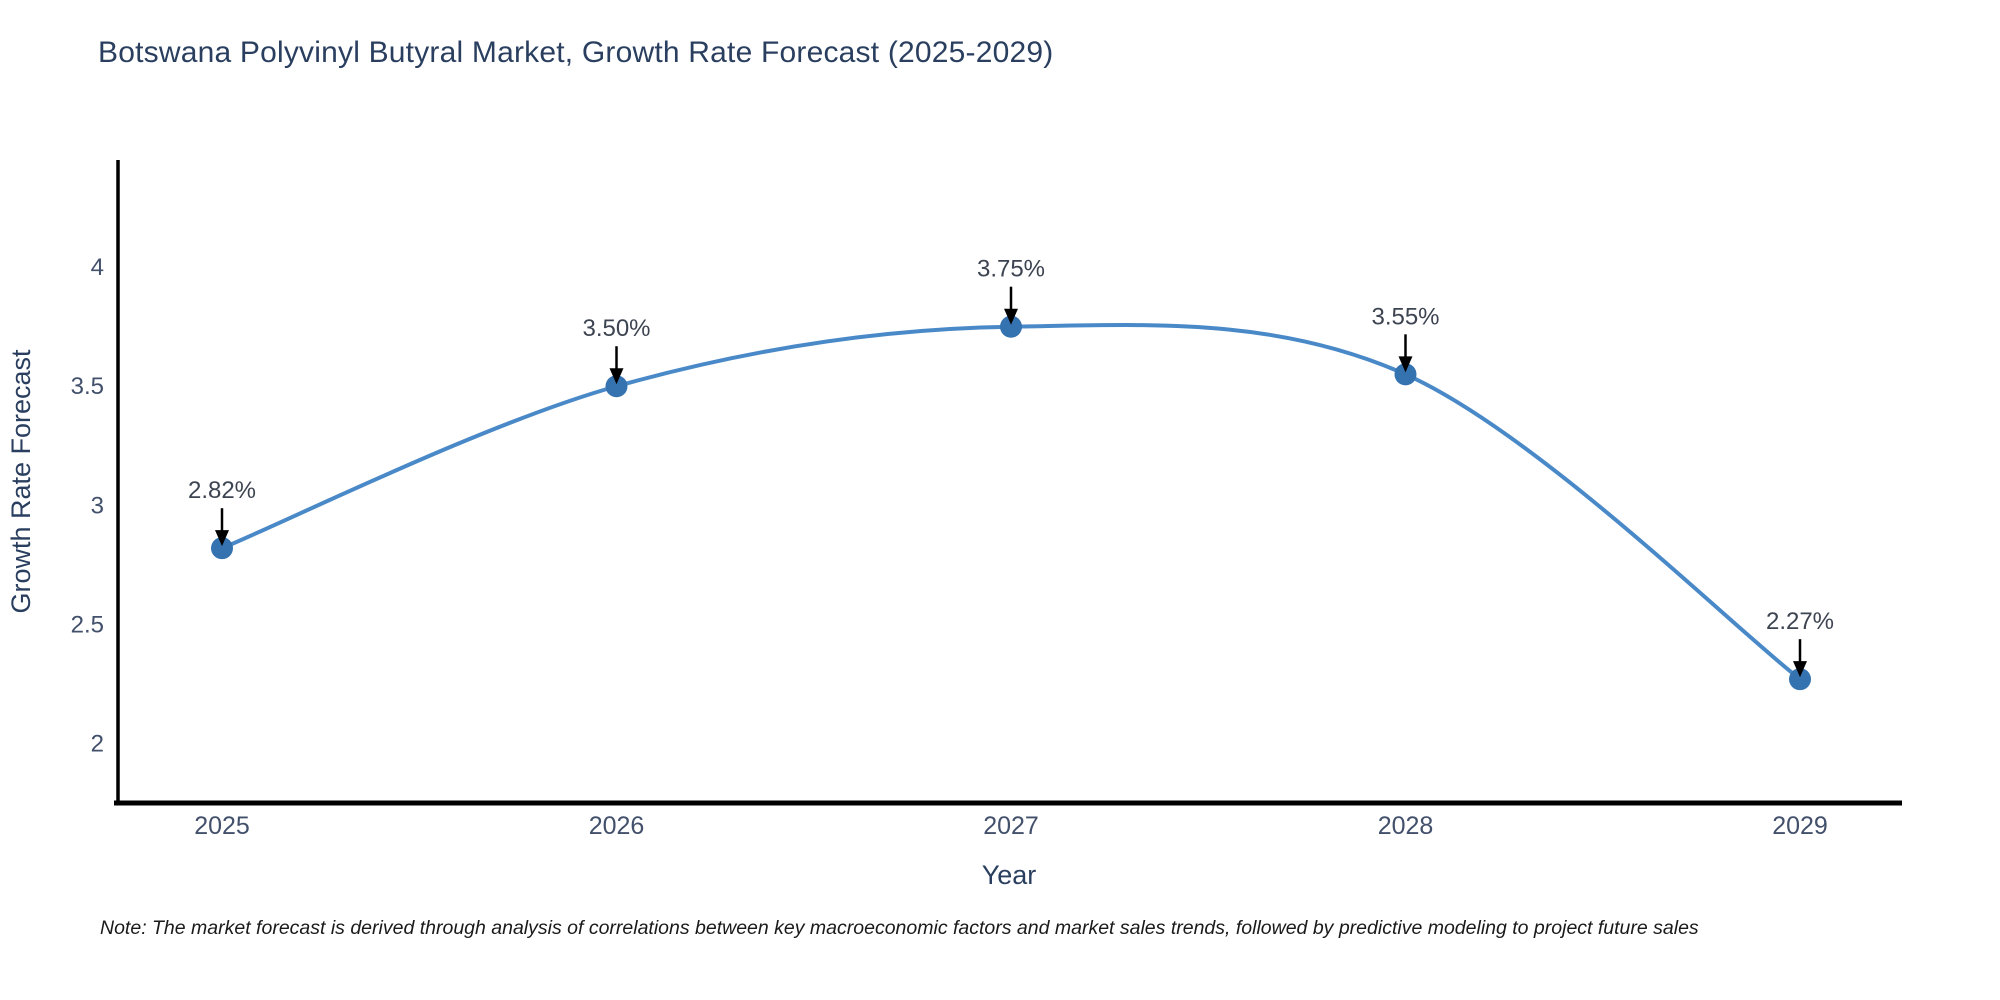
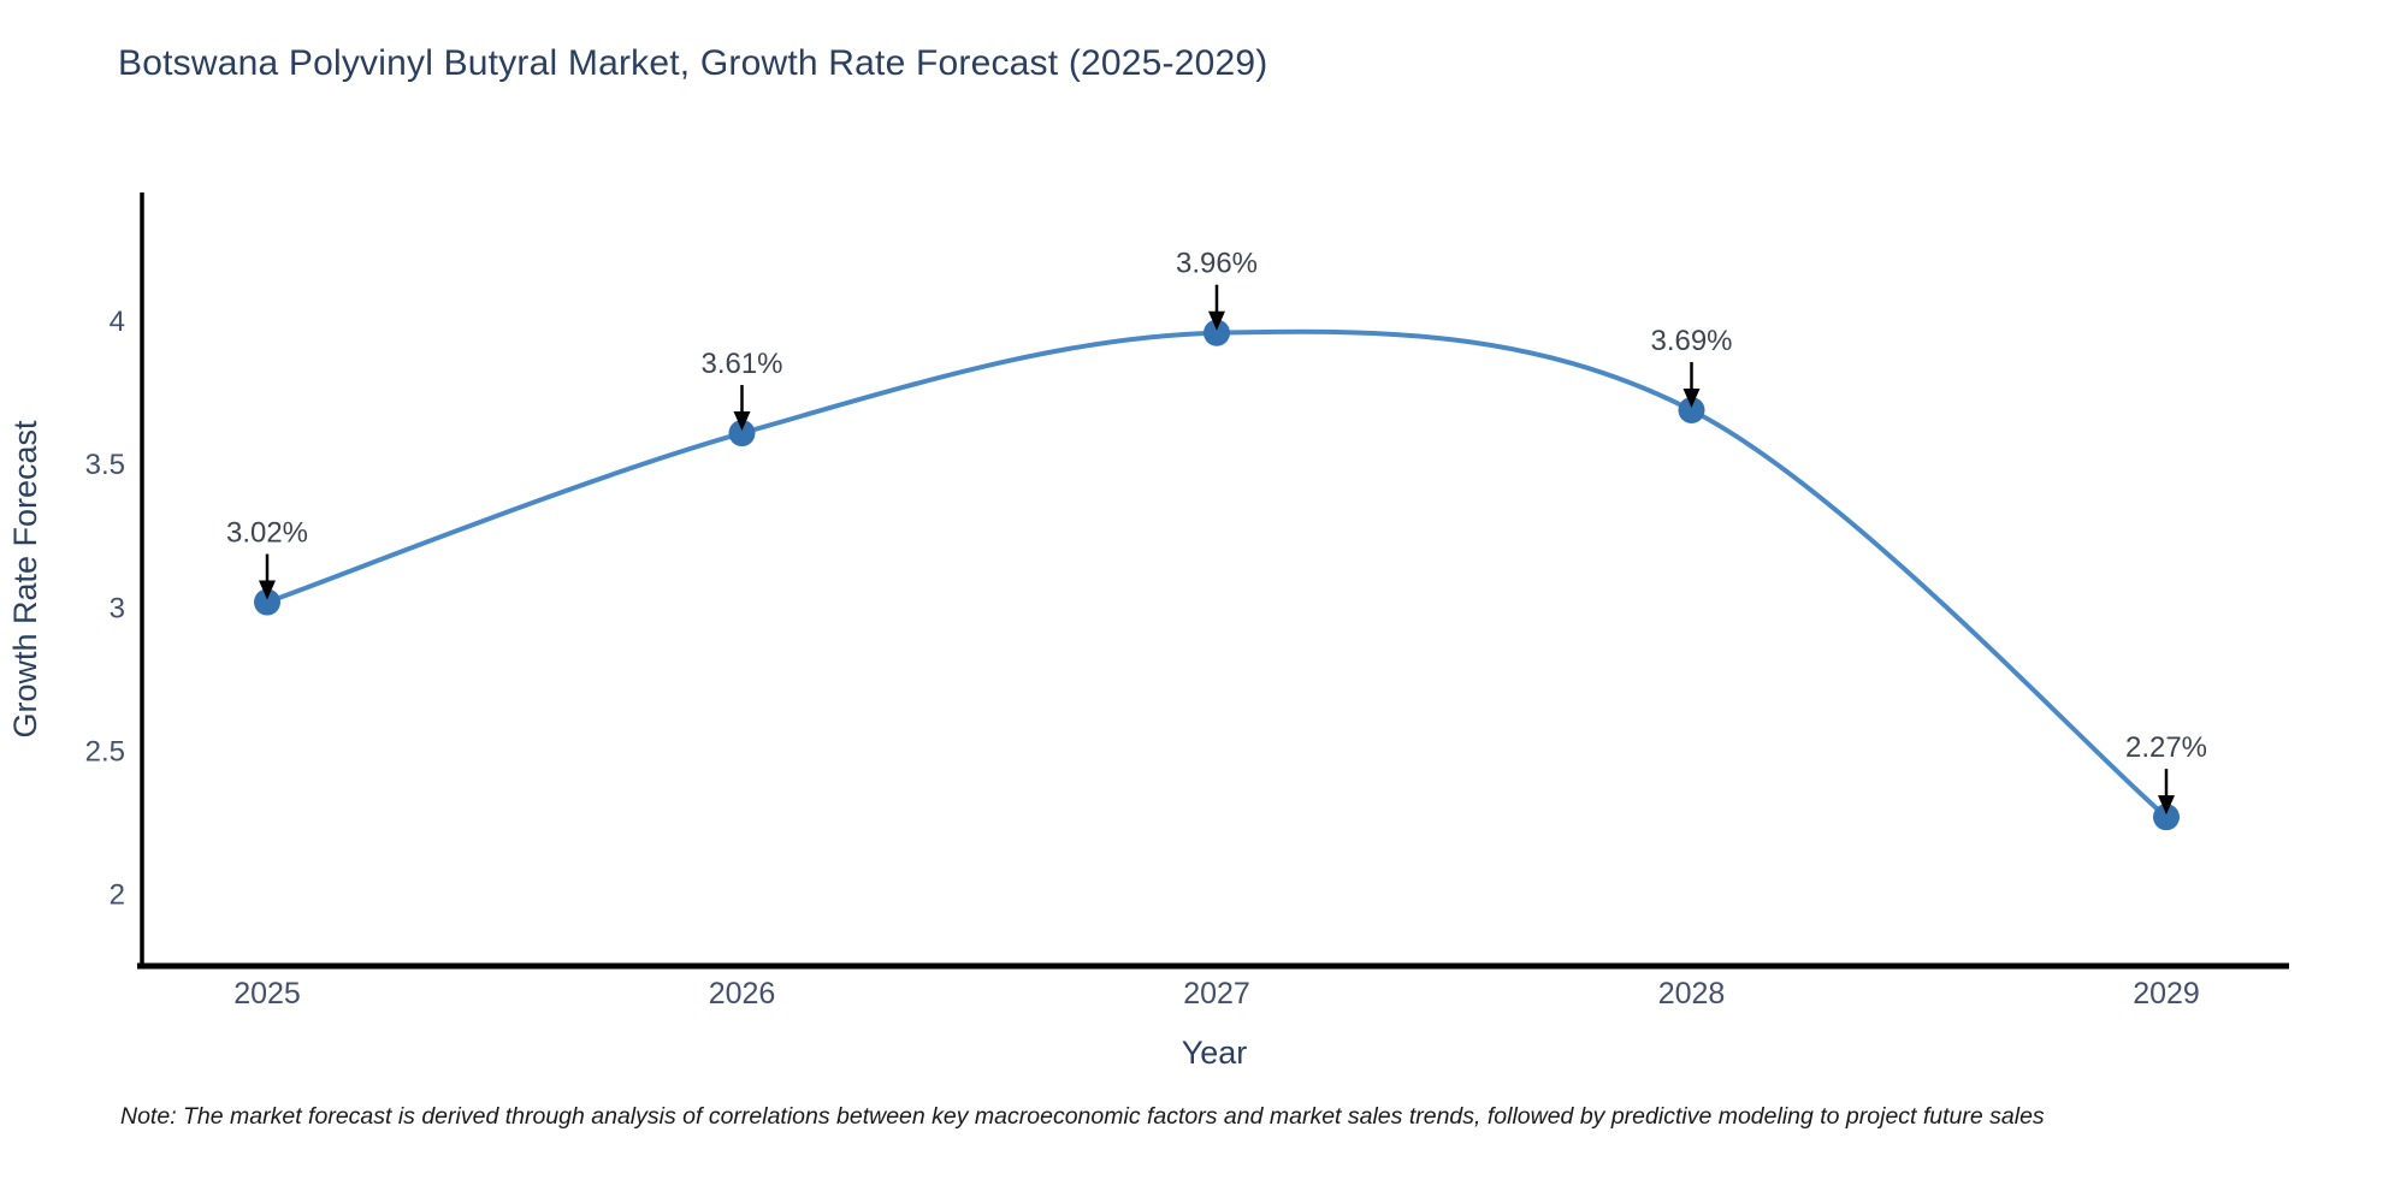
2025: 2.82% -> 3.02%
2026: 3.50% -> 3.61%
2027: 3.75% -> 3.96%
2028: 3.55% -> 3.69%
